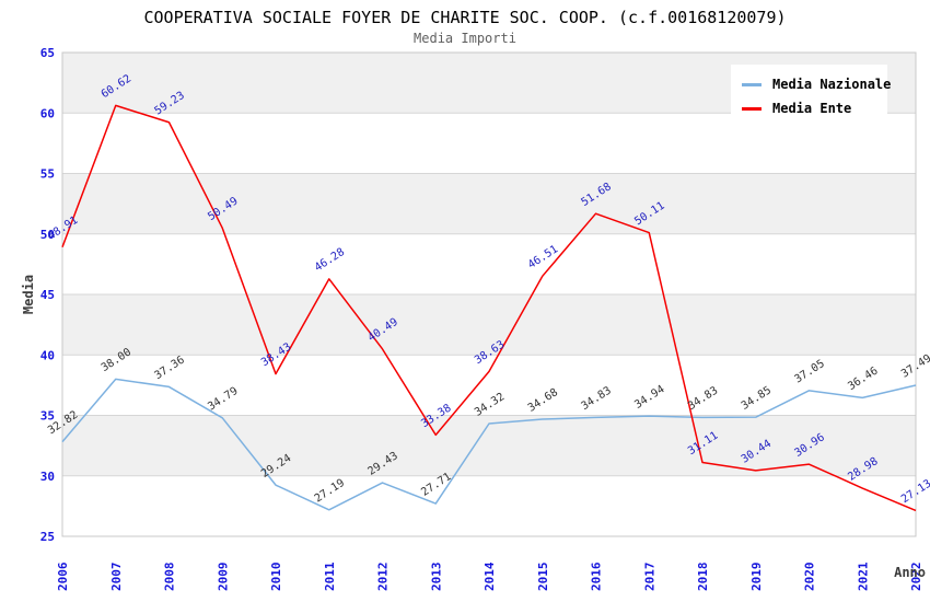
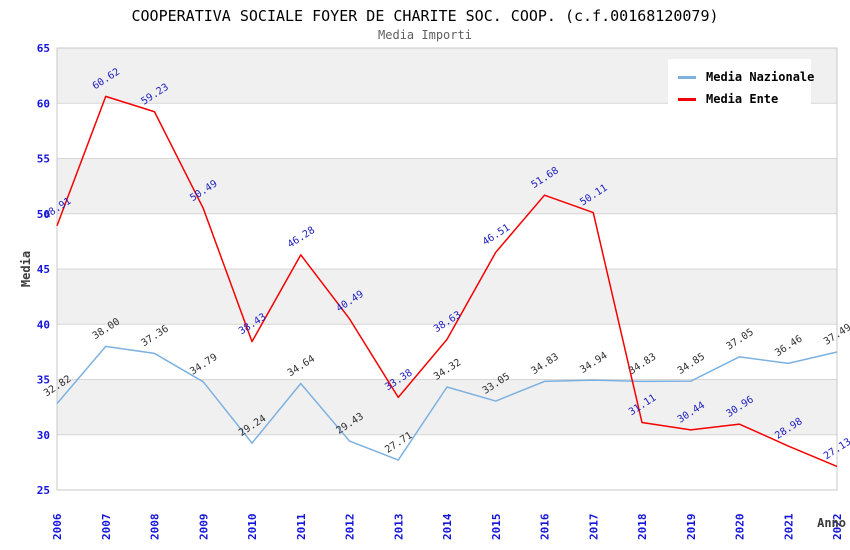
Media Nazionale/2011: 27.19 -> 34.64
Media Nazionale/2015: 34.68 -> 33.05
